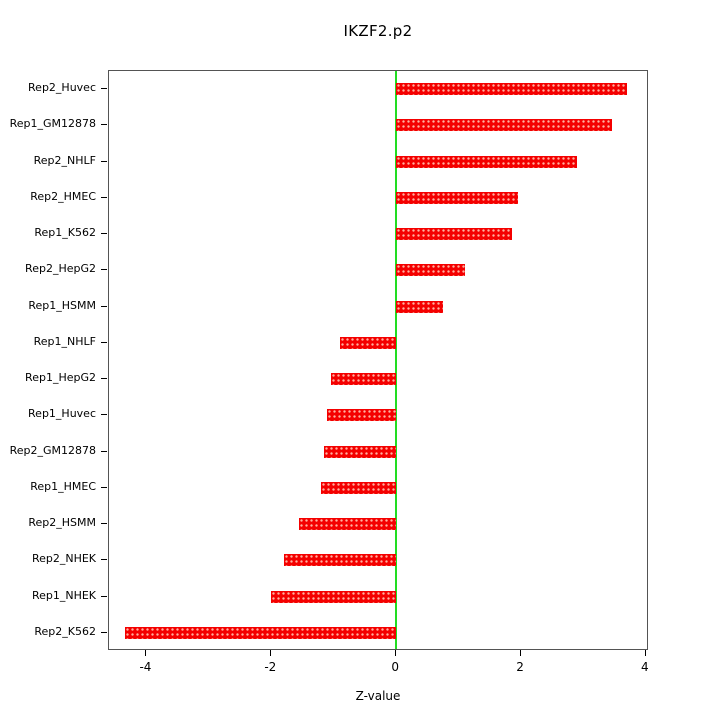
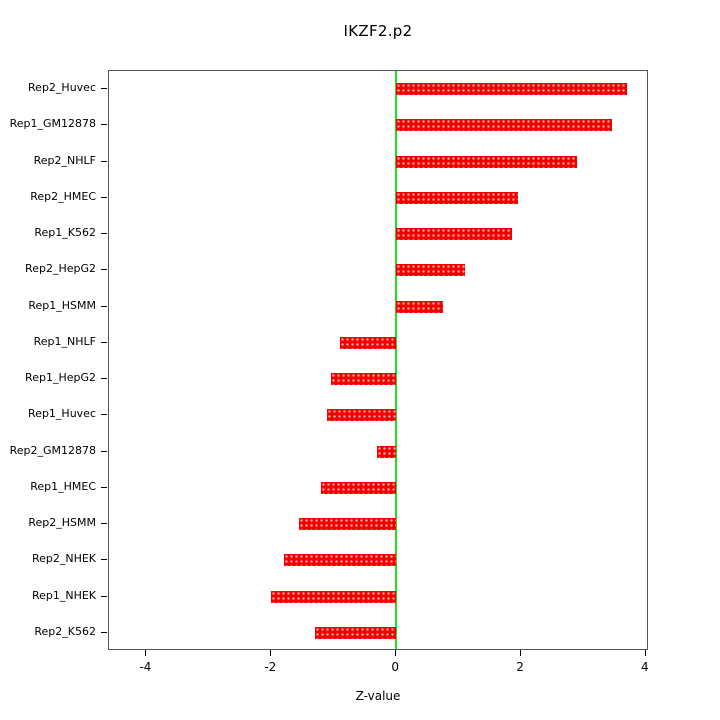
Rep2_GM12878: -1.1 -> -0.3
Rep2_K562: -4.3 -> -1.3
